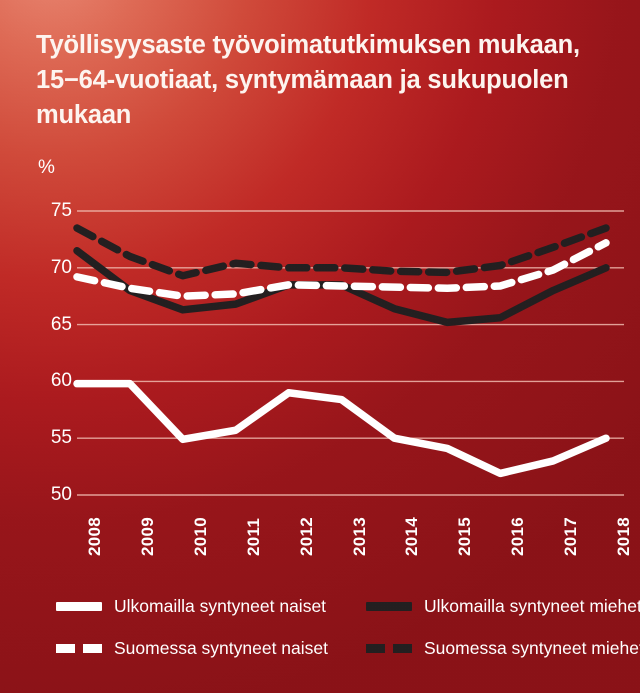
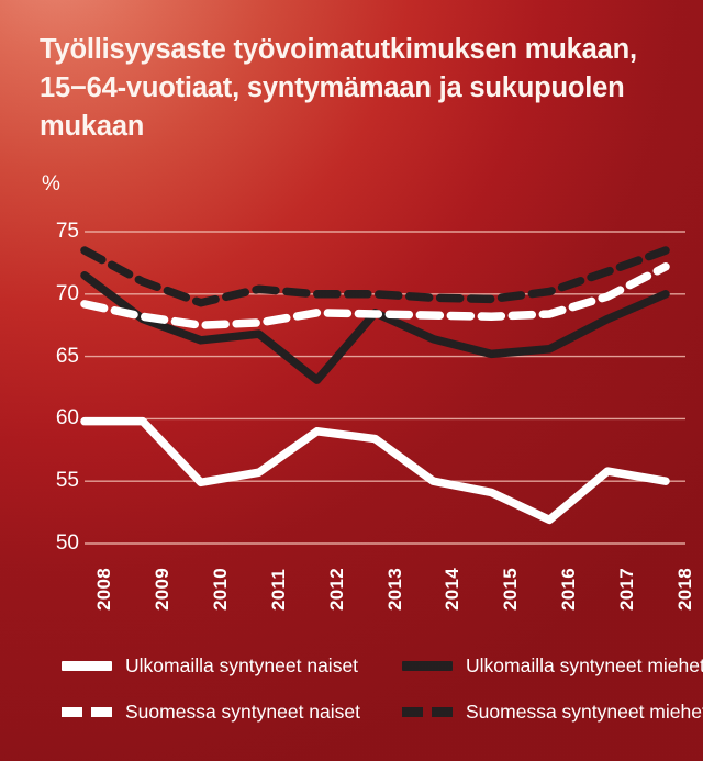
Ulkomailla syntyneet miehet/2012: 68.5 -> 63.1
Ulkomailla syntyneet naiset/2017: 53.0 -> 55.8
